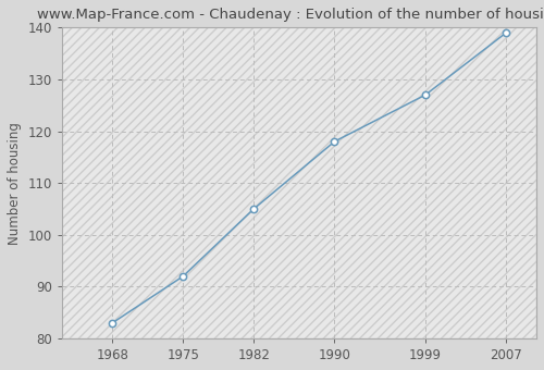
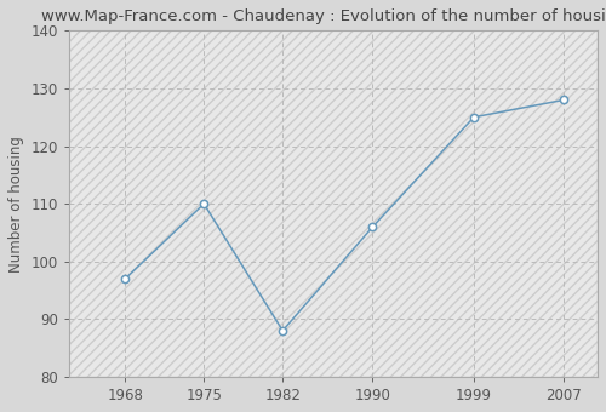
1968: 83 -> 97
1975: 92 -> 110
1982: 105 -> 88
1990: 118 -> 106
1999: 127 -> 125
2007: 139 -> 128
